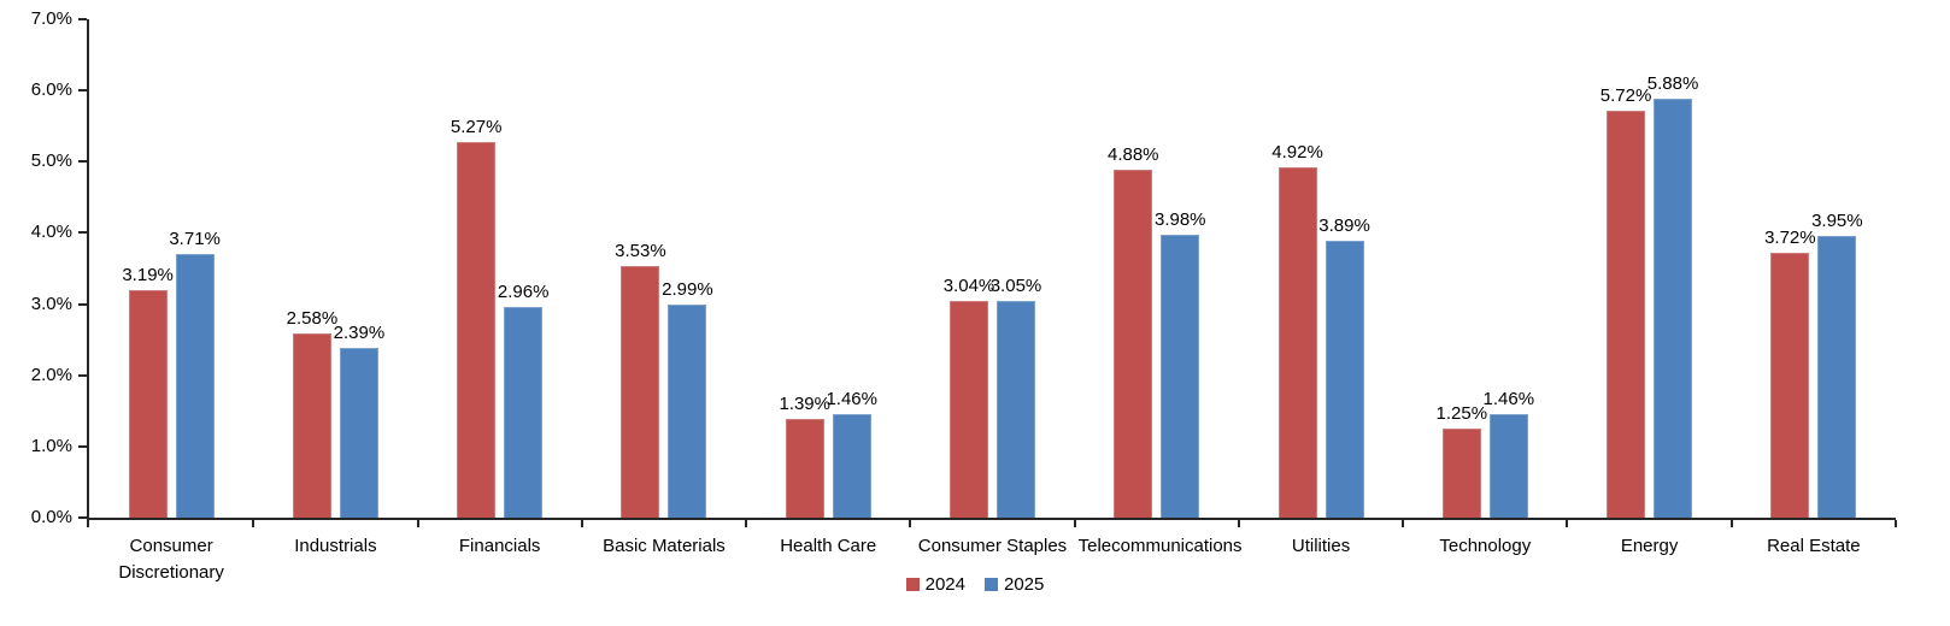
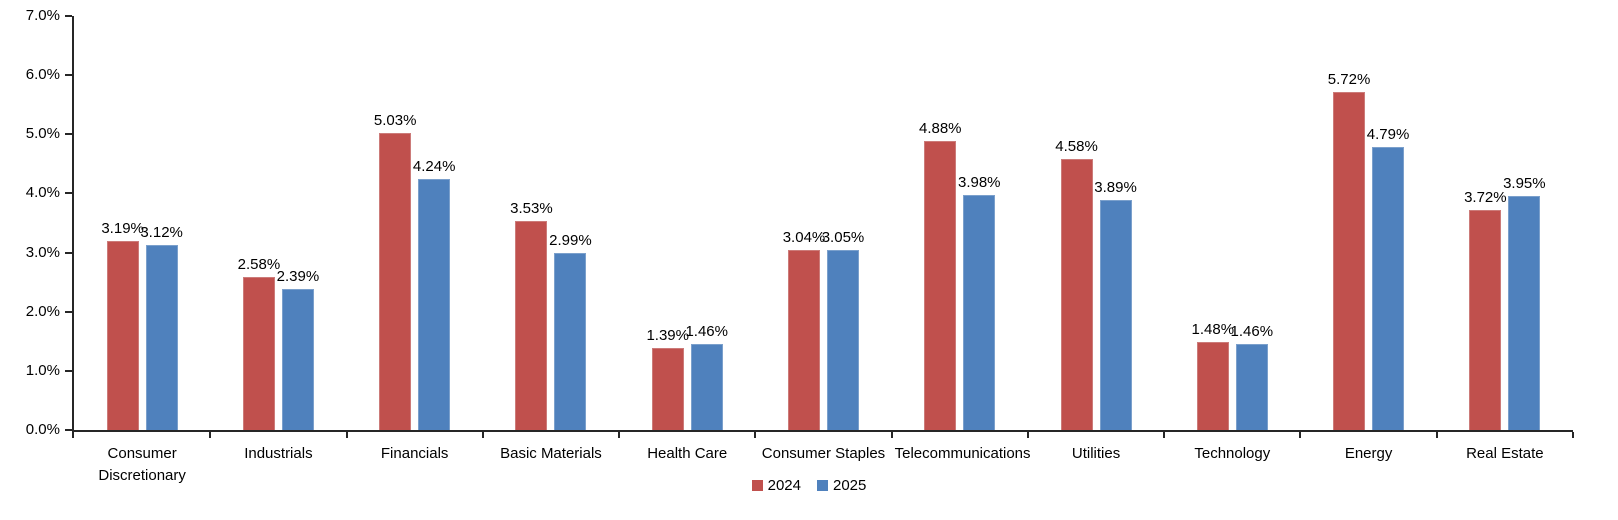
2025/Consumer Discretionary: 3.71% -> 3.12%
2024/Financials: 5.27% -> 5.03%
2025/Financials: 2.96% -> 4.24%
2024/Utilities: 4.92% -> 4.58%
2024/Technology: 1.25% -> 1.48%
2025/Energy: 5.88% -> 4.79%
